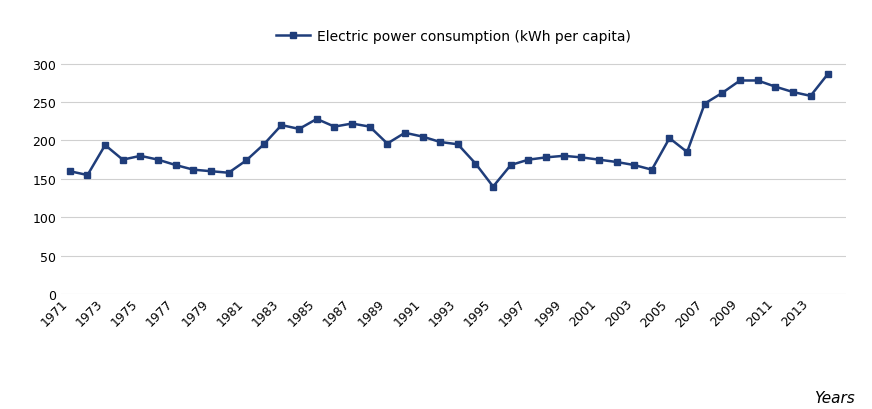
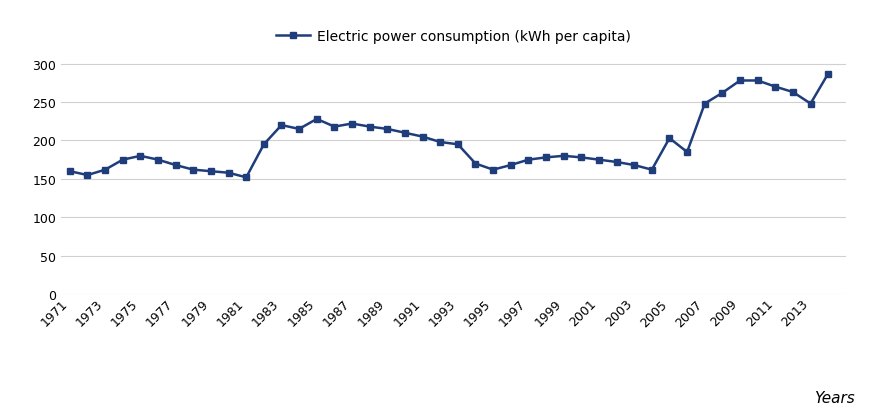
1973: 194 -> 162
1981: 174 -> 152
1989: 196 -> 215
1995: 140 -> 162
2013: 258 -> 248
